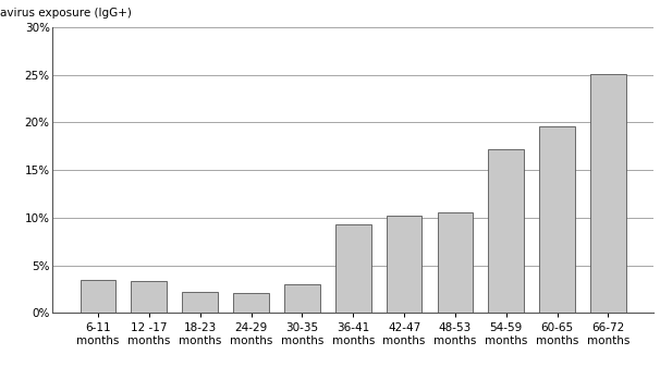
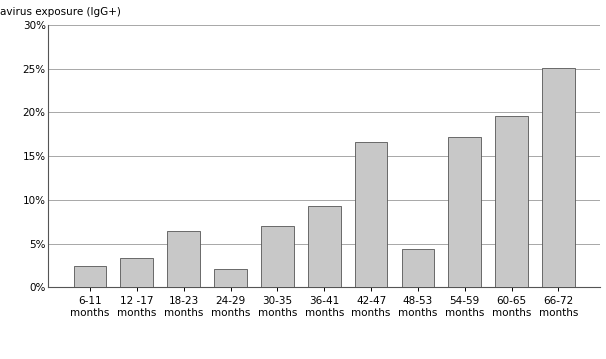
6-11 months: 3.5% -> 2.4%
18-23 months: 2.2% -> 6.4%
30-35 months: 3.0% -> 7.0%
42-47 months: 10.2% -> 16.6%
48-53 months: 10.6% -> 4.4%
